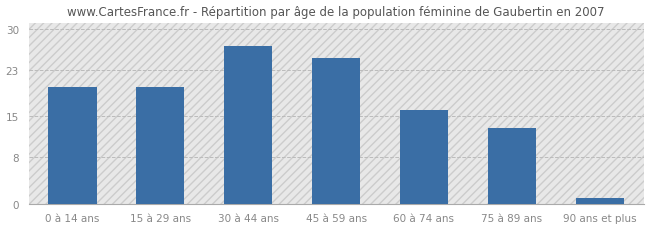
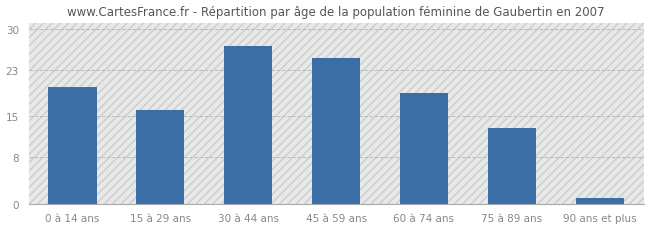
15 à 29 ans: 20 -> 16
60 à 74 ans: 16 -> 19
